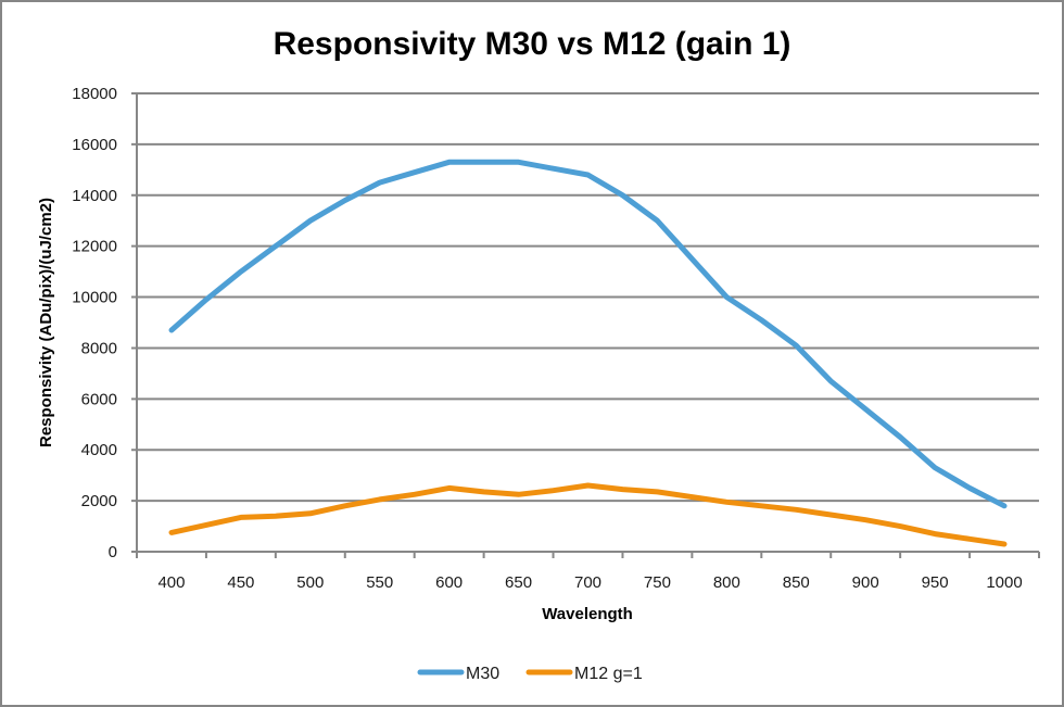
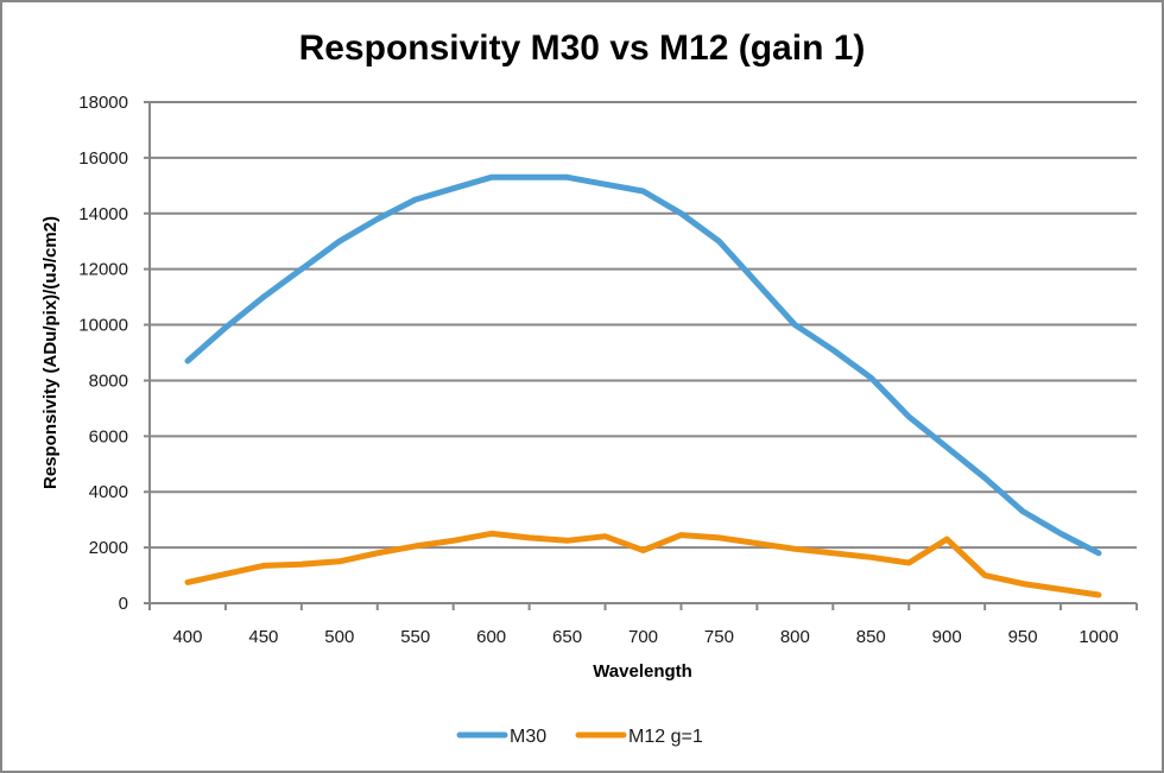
M12 g=1/700: 2600 -> 1900
M12 g=1/900: 1200 -> 2300
